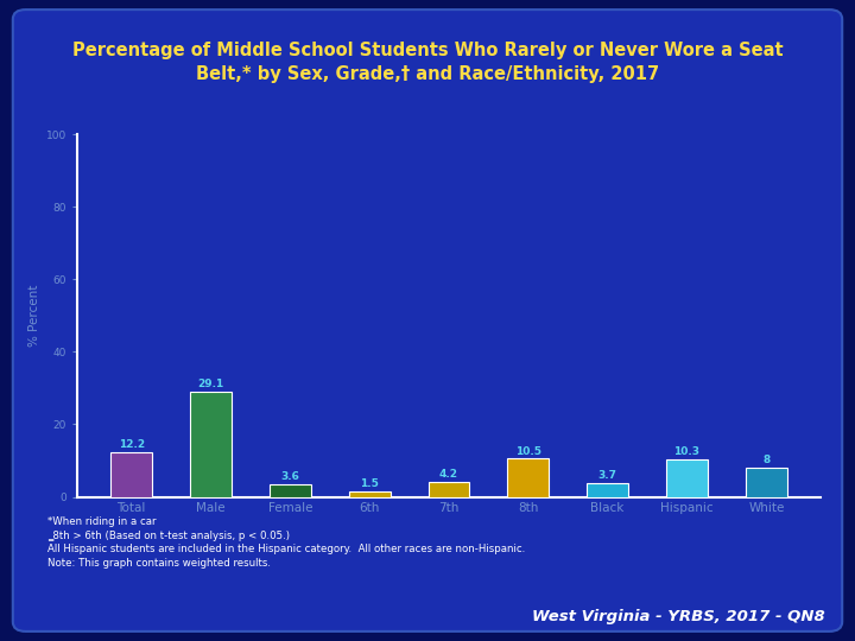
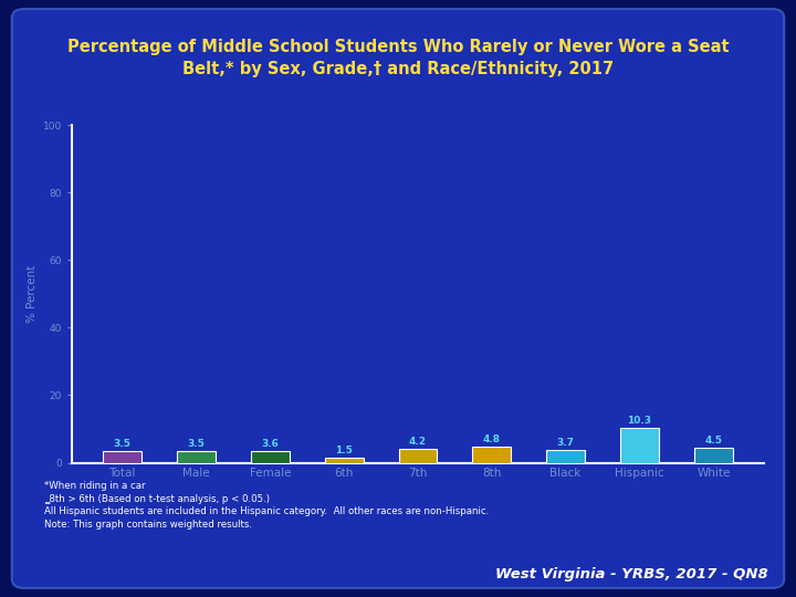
Total: 12.2 -> 3.5
Male: 29.1 -> 3.5
8th: 10.5 -> 4.8
White: 8 -> 4.5
